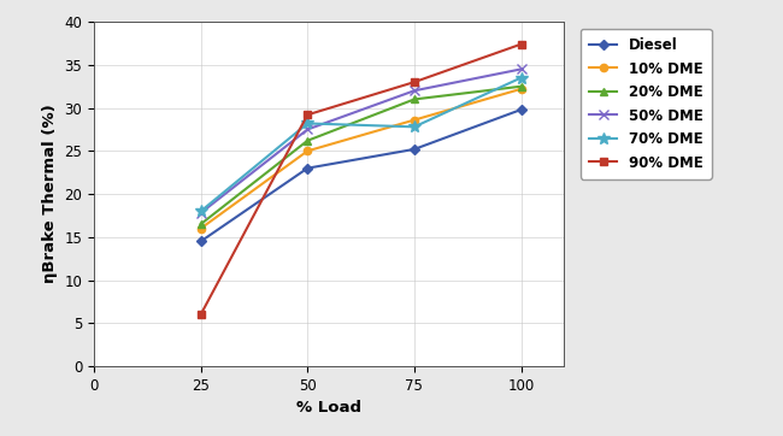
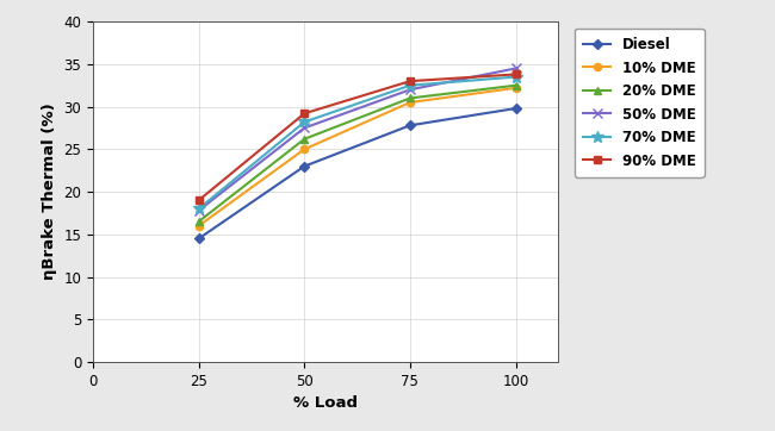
90% DME/25: 6.0 -> 19.0
Diesel/75: 25.2 -> 27.8
10% DME/75: 28.6 -> 30.5
70% DME/75: 27.8 -> 32.5
90% DME/100: 37.4 -> 33.8
